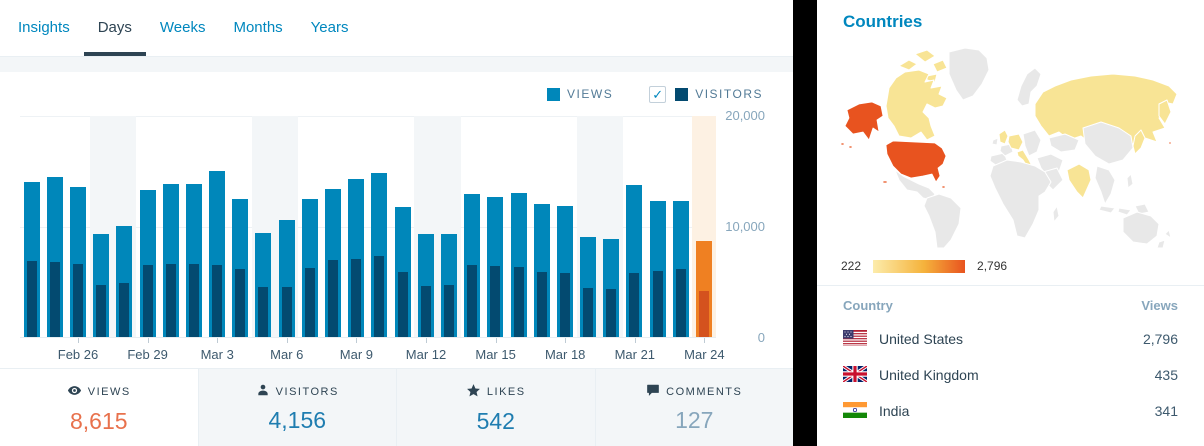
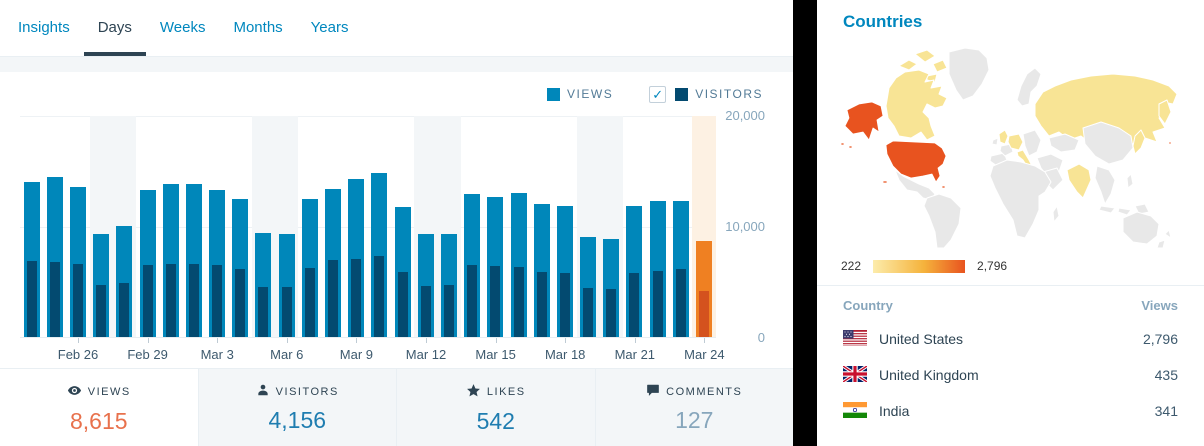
Views/Mar 3: 15000 -> 13200
Views/Mar 6: 10500 -> 9300
Views/Mar 21: 13700 -> 11800
